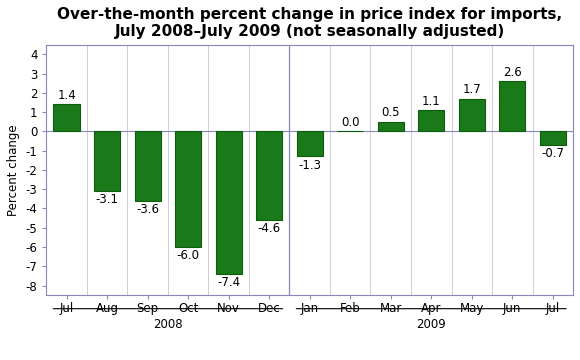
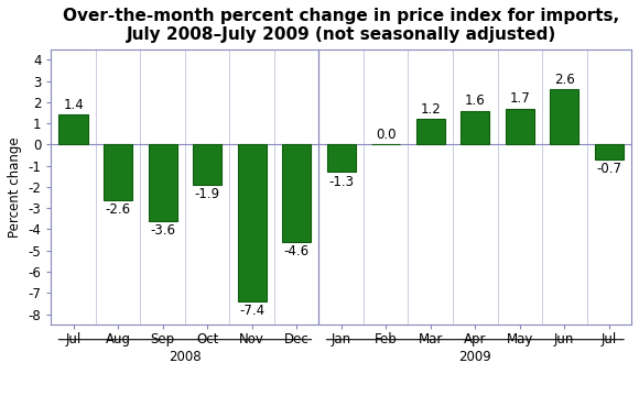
Aug: -3.1 -> -2.6
Oct: -6.0 -> -1.9
Mar: 0.5 -> 1.2
Apr: 1.1 -> 1.6
